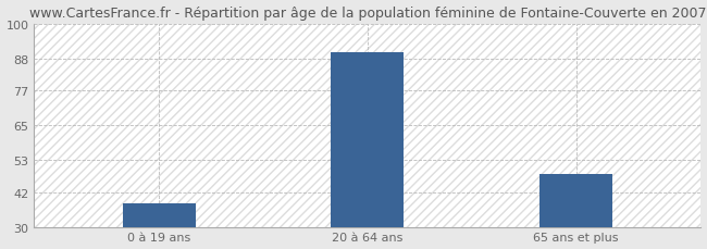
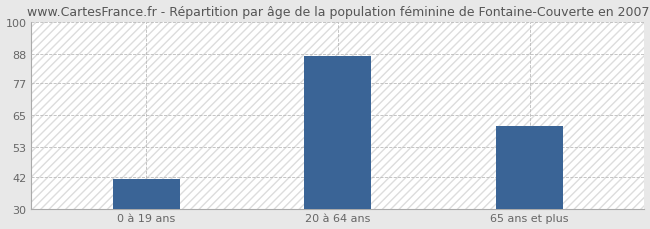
0 à 19 ans: 38 -> 41
20 à 64 ans: 90 -> 87
65 ans et plus: 48 -> 61
